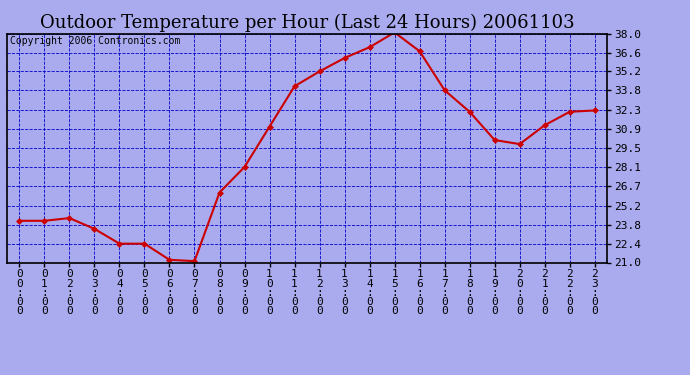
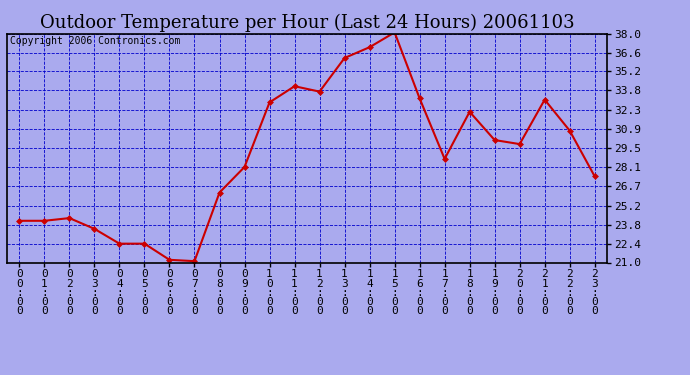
1 0 : 0 0: 31.1 -> 32.9
1 2 : 0 0: 35.2 -> 33.7
1 6 : 0 0: 36.7 -> 33.2
1 7 : 0 0: 33.8 -> 28.7
2 1 : 0 0: 31.2 -> 33.1
2 2 : 0 0: 32.2 -> 30.8
2 3 : 0 0: 32.3 -> 27.4
